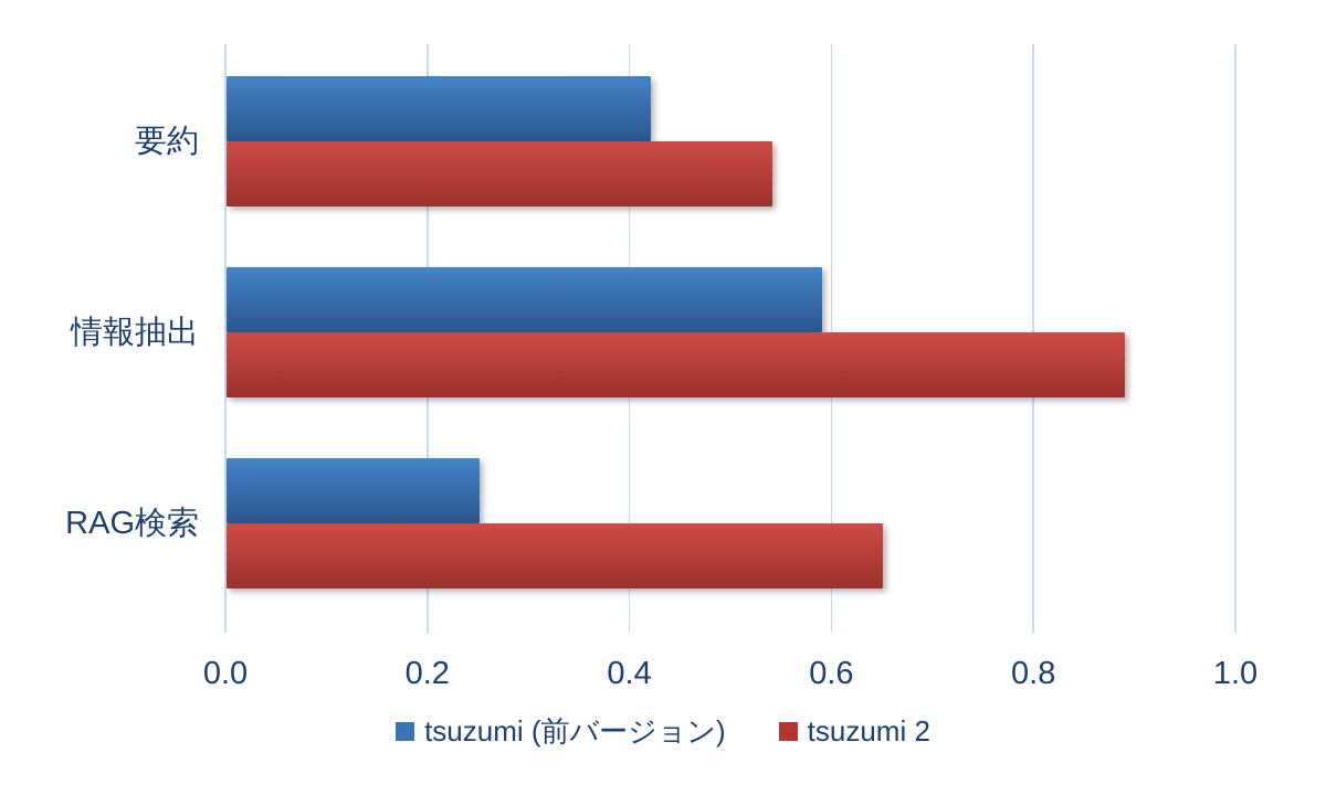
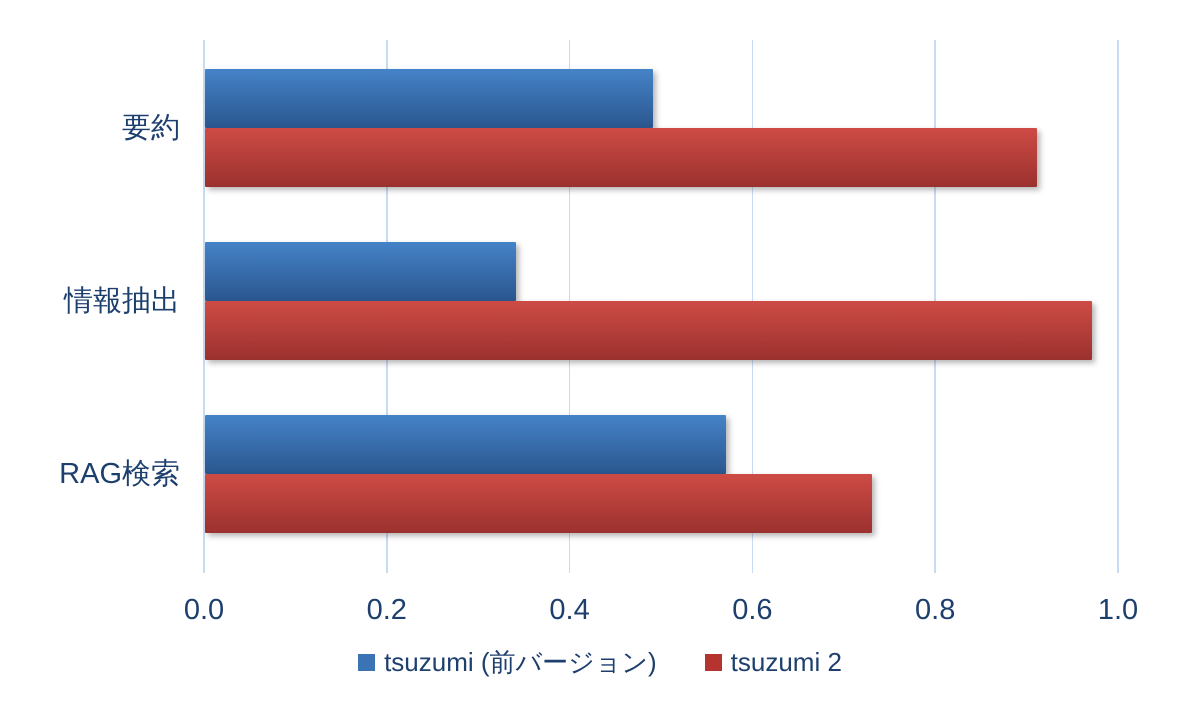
tsuzumi (前バージョン)/要約: 0.42 -> 0.49
tsuzumi 2/要約: 0.54 -> 0.91
tsuzumi (前バージョン)/情報抽出: 0.59 -> 0.34
tsuzumi 2/情報抽出: 0.89 -> 0.97
tsuzumi (前バージョン)/RAG検索: 0.25 -> 0.57
tsuzumi 2/RAG検索: 0.65 -> 0.73
